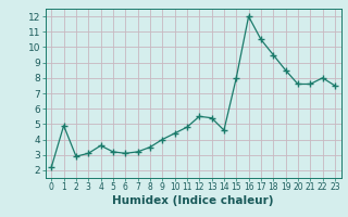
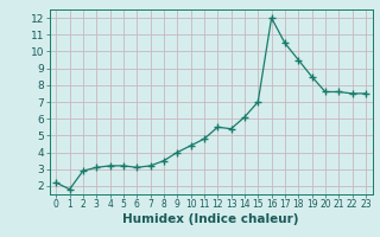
1: 4.9 -> 1.8
4: 3.6 -> 3.2
14: 4.6 -> 6.1
15: 8.0 -> 7.0
22: 8.0 -> 7.5
